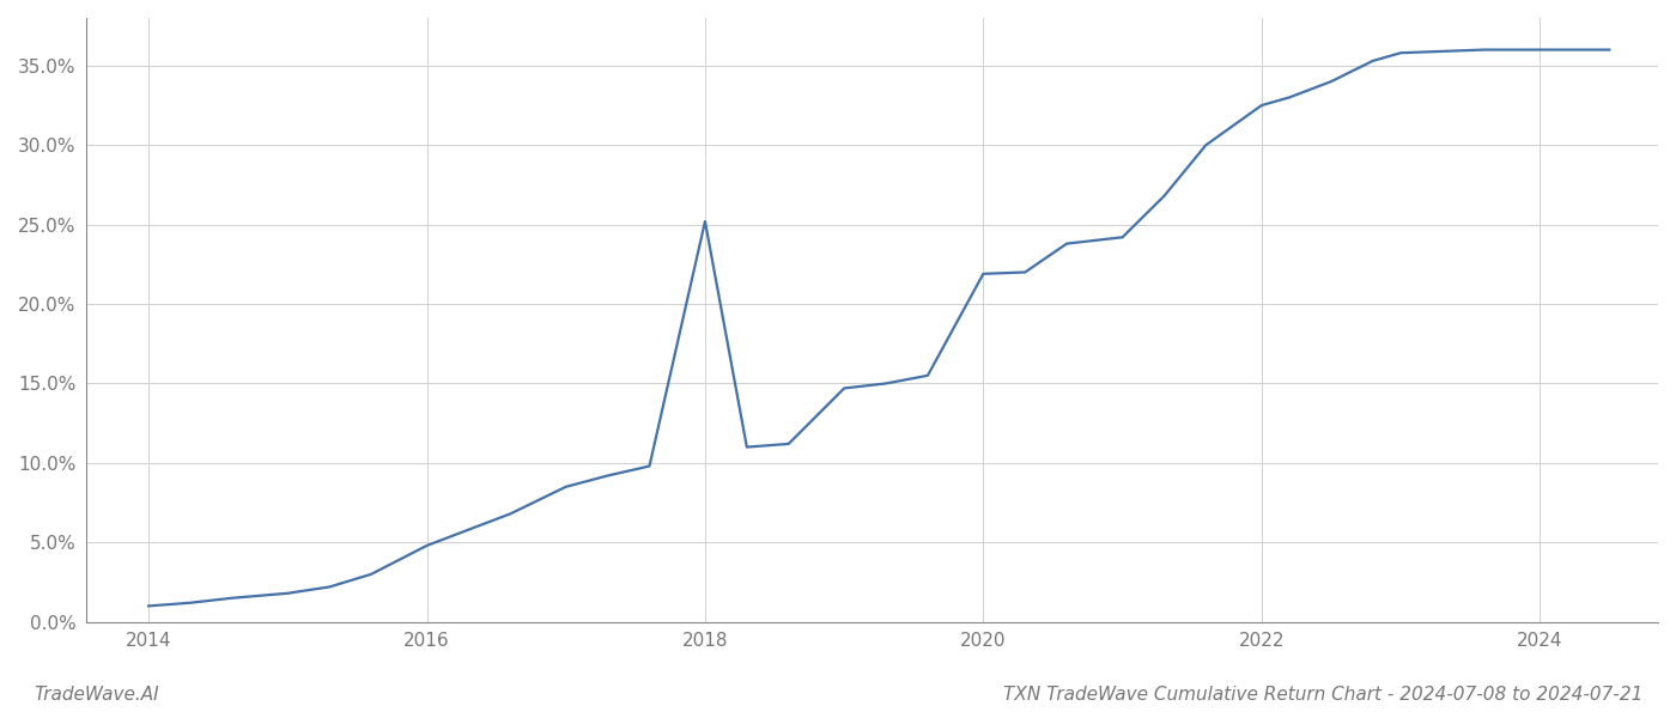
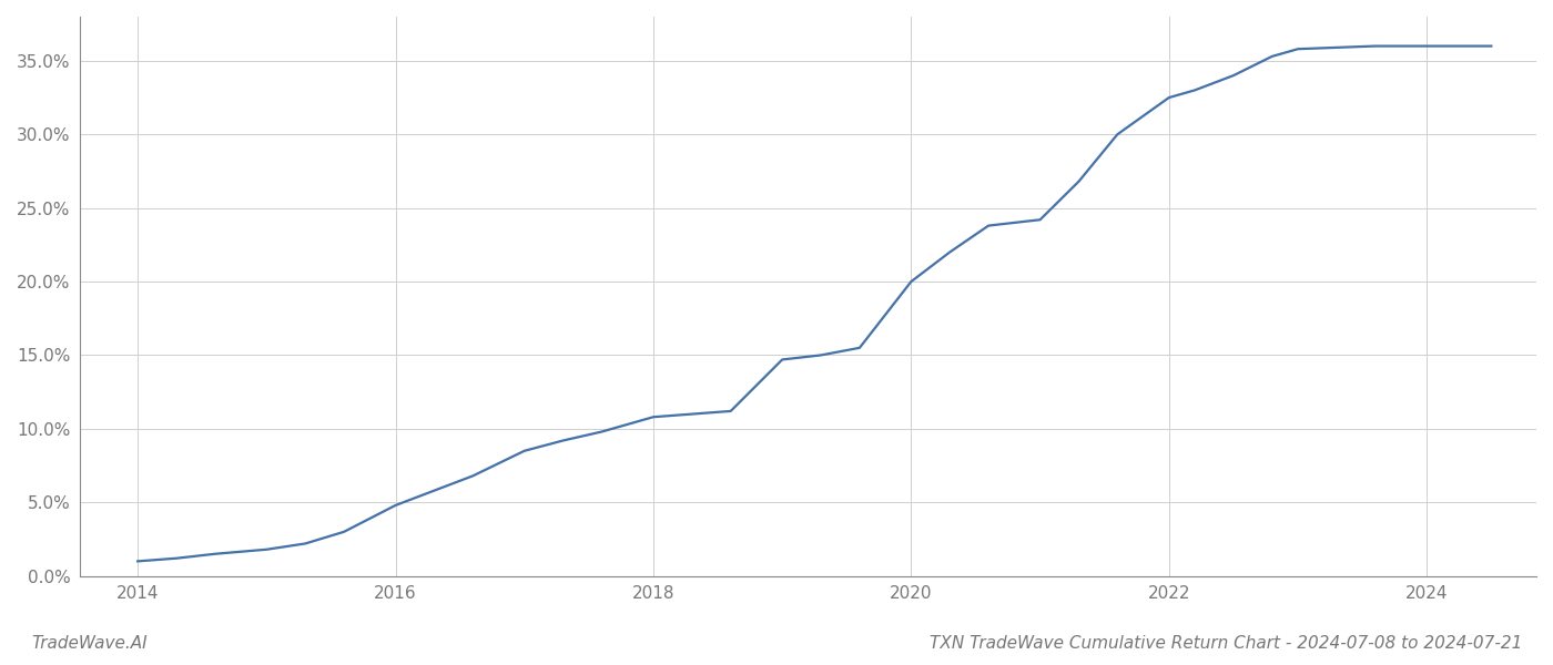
2018: 25.2% -> 10.8%
2020: 21.9% -> 20.0%
